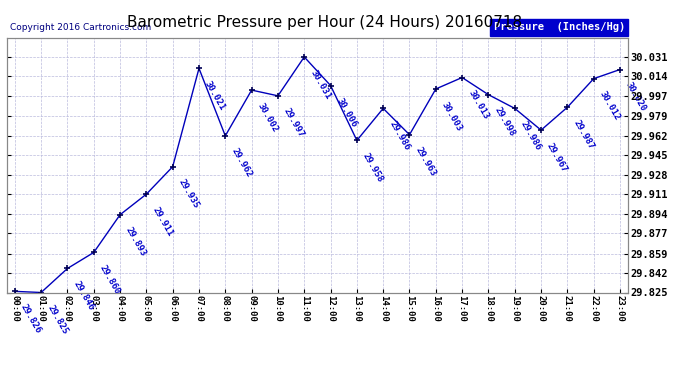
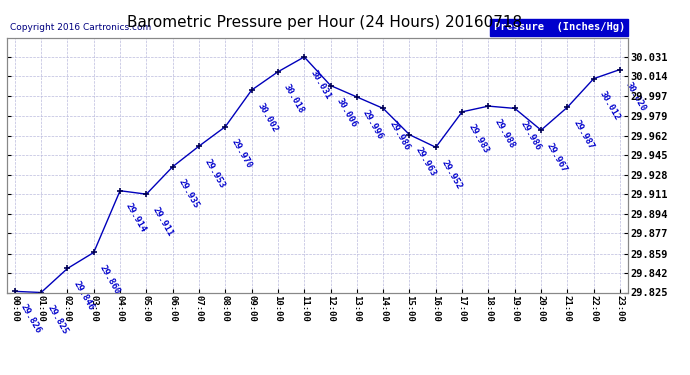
04:00: 29.893 -> 29.914
07:00: 30.021 -> 29.953
08:00: 29.962 -> 29.970
10:00: 29.997 -> 30.018
13:00: 29.958 -> 29.996
16:00: 30.003 -> 29.952
17:00: 30.013 -> 29.983
18:00: 29.998 -> 29.988
